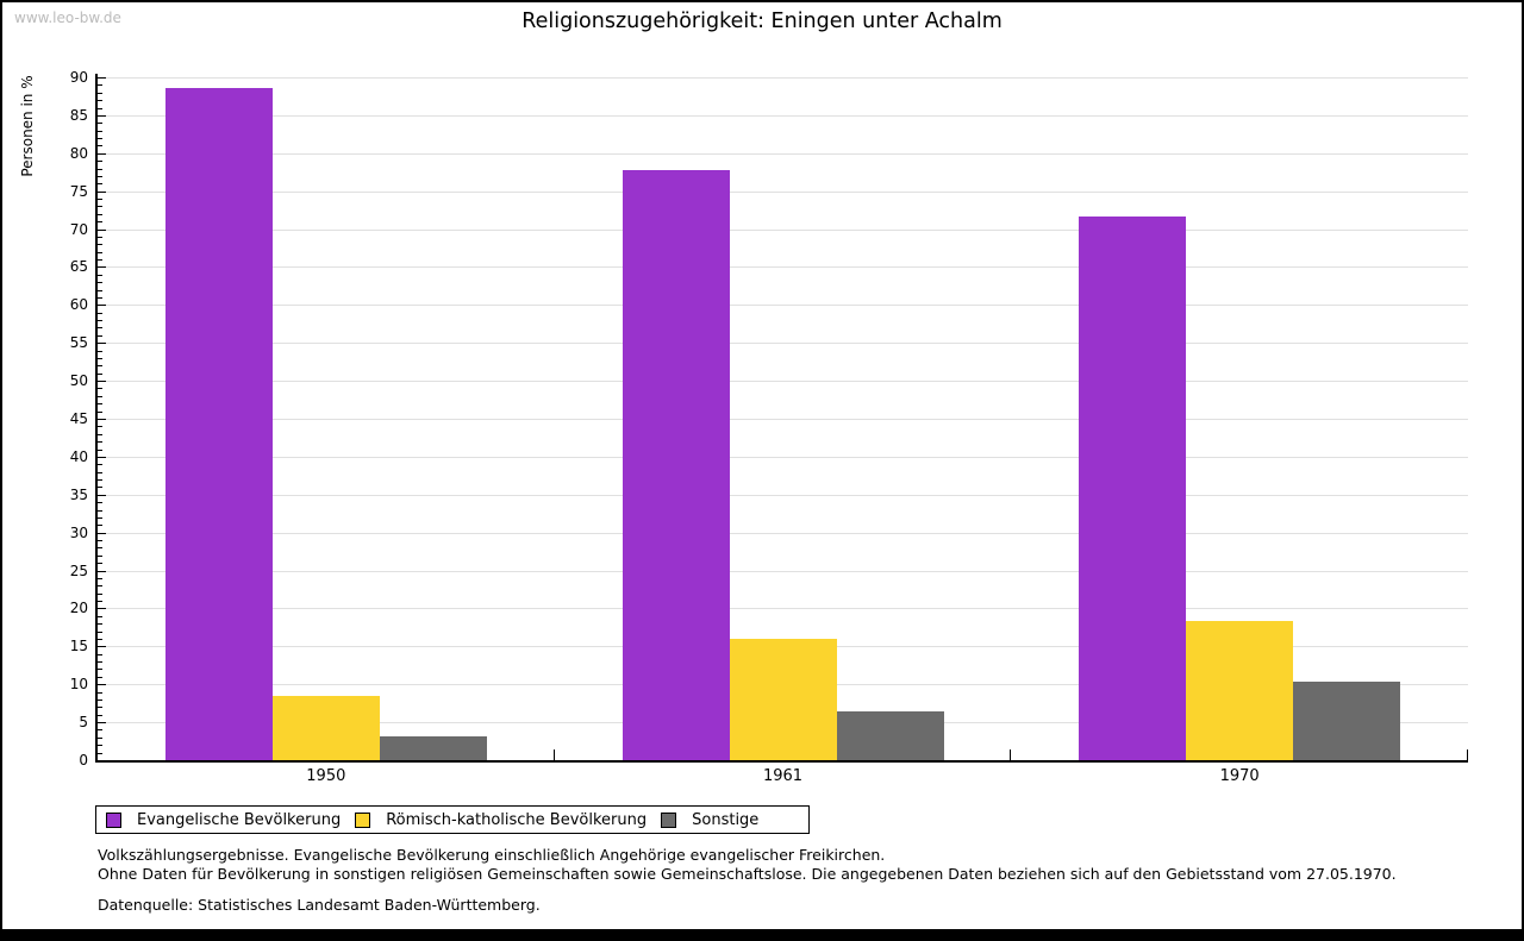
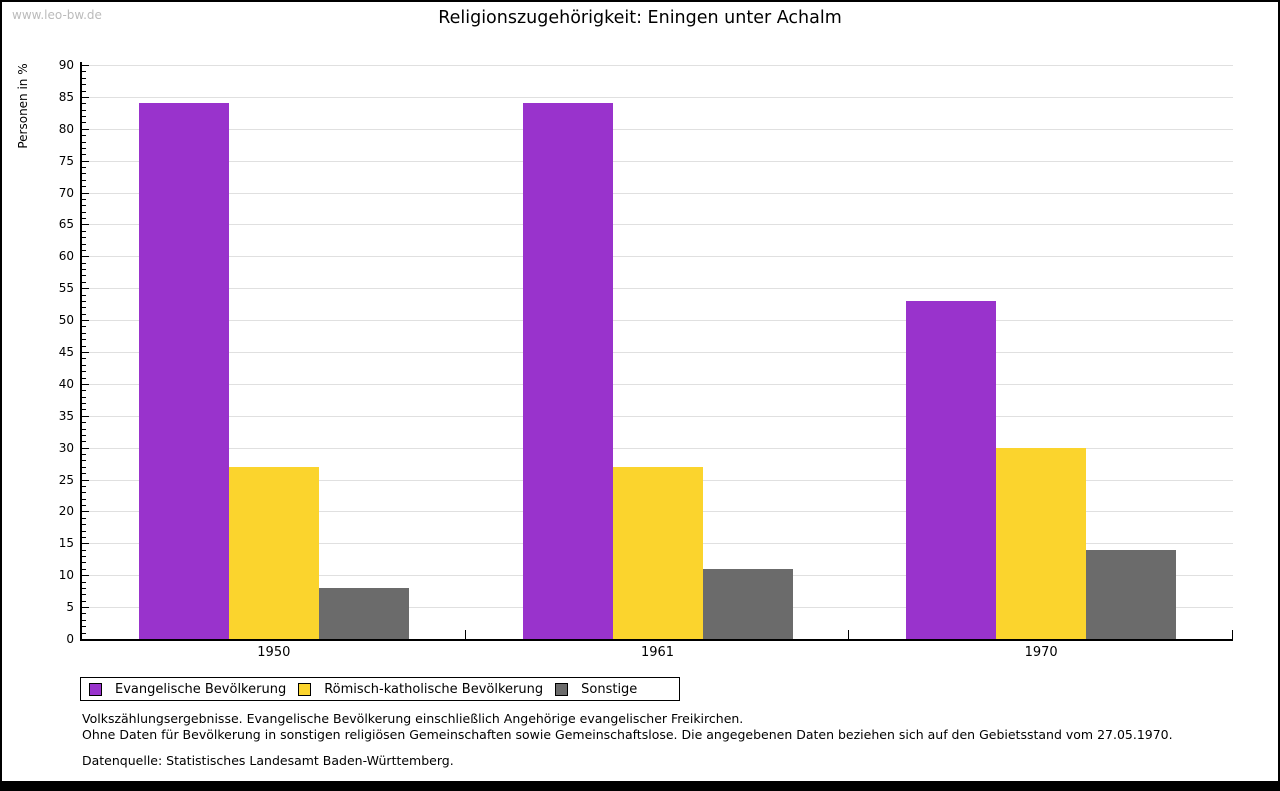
Evangelische Bevölkerung/1950: 89 -> 84
Römisch-katholische Bevölkerung/1950: 8 -> 27
Sonstige/1950: 3 -> 8
Evangelische Bevölkerung/1961: 78 -> 84
Römisch-katholische Bevölkerung/1961: 16 -> 27
Sonstige/1961: 6 -> 11
Evangelische Bevölkerung/1970: 72 -> 53
Römisch-katholische Bevölkerung/1970: 18 -> 30
Sonstige/1970: 10 -> 14
